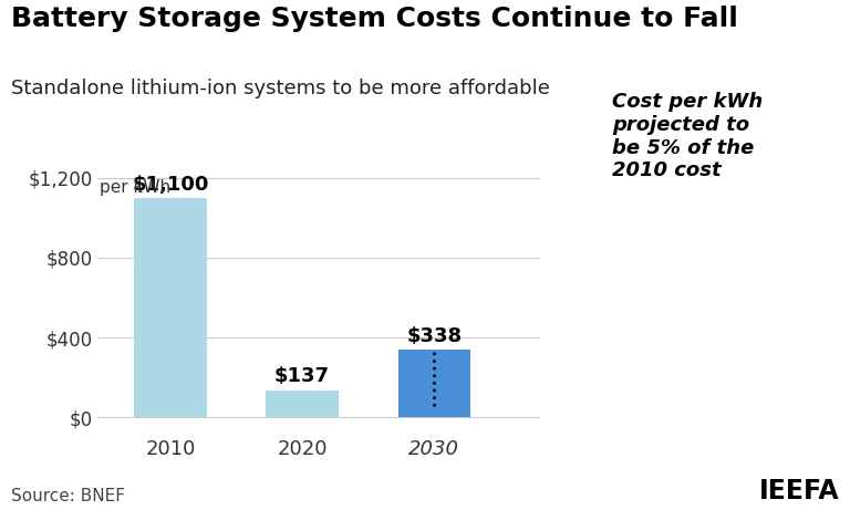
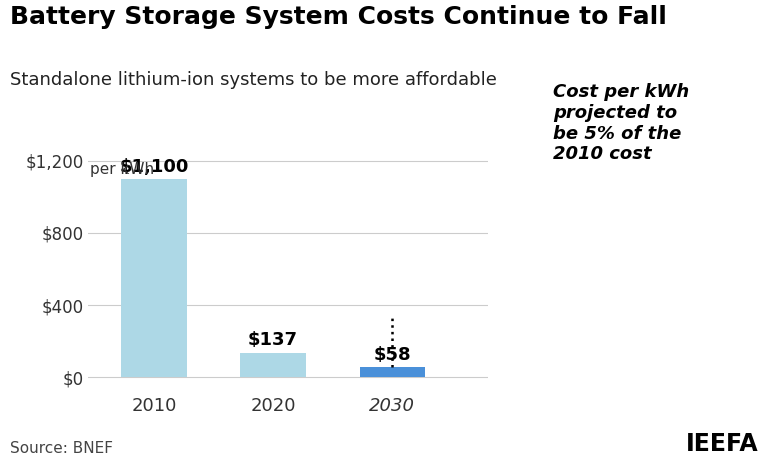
2030: $338 -> $58
